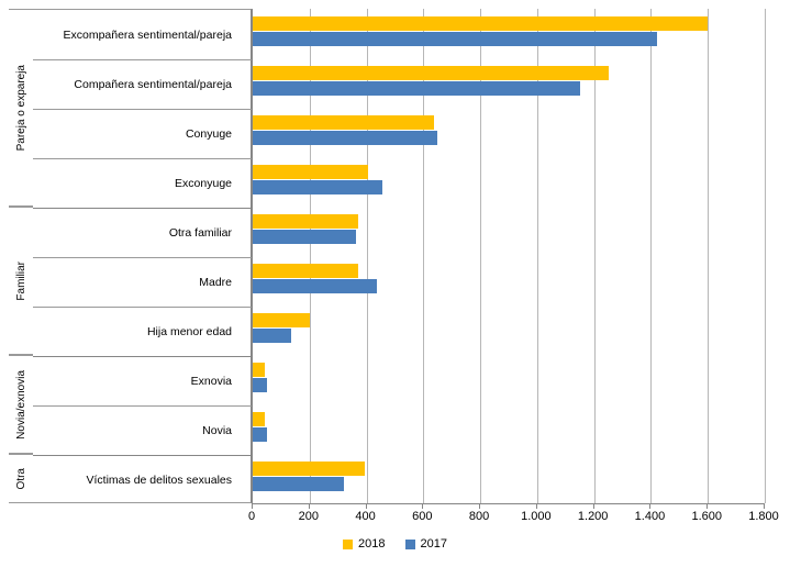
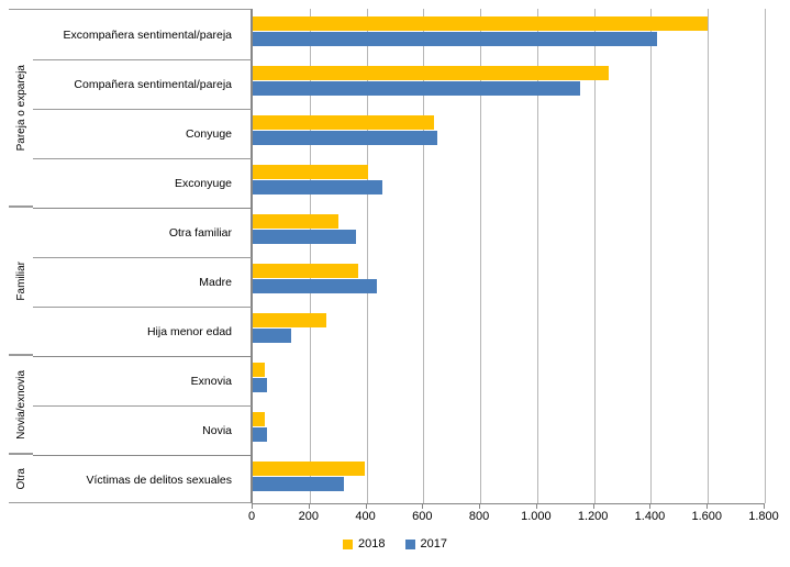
2018/Otra familiar: 370 -> 300
2018/Hija menor edad: 200 -> 260
